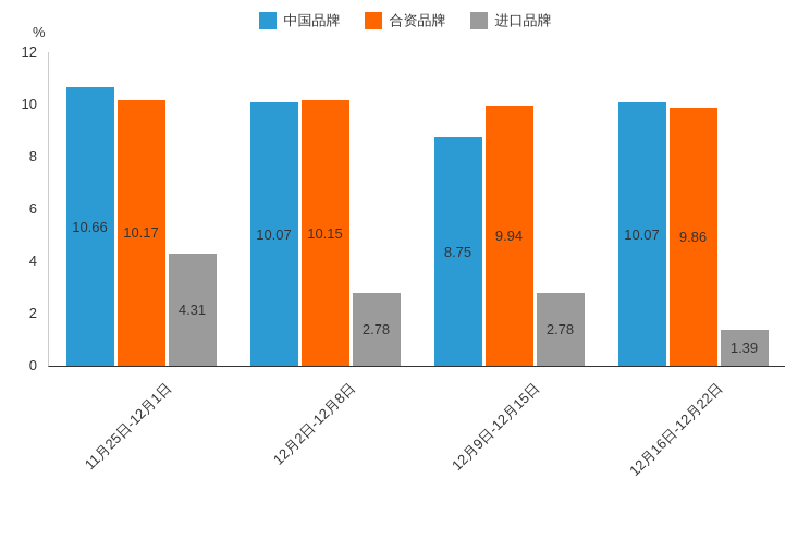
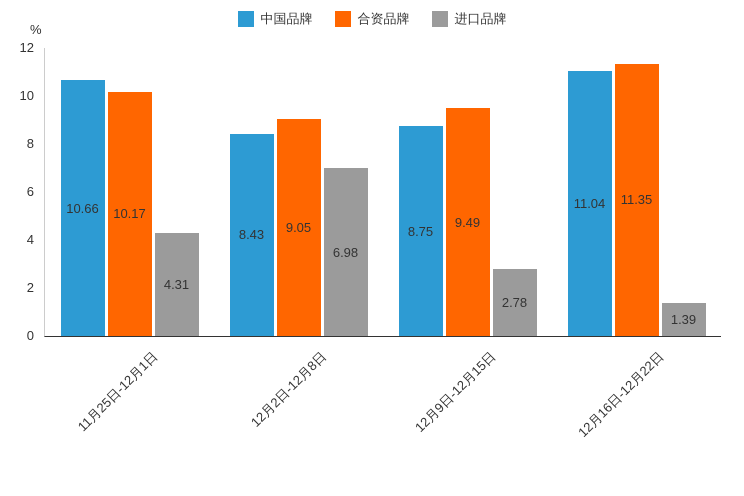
中国品牌/12月2日-12月8日: 10.07 -> 8.43
合资品牌/12月2日-12月8日: 10.15 -> 9.05
进口品牌/12月2日-12月8日: 2.78 -> 6.98
合资品牌/12月9日-12月15日: 9.94 -> 9.49
中国品牌/12月16日-12月22日: 10.07 -> 11.04
合资品牌/12月16日-12月22日: 9.86 -> 11.35
